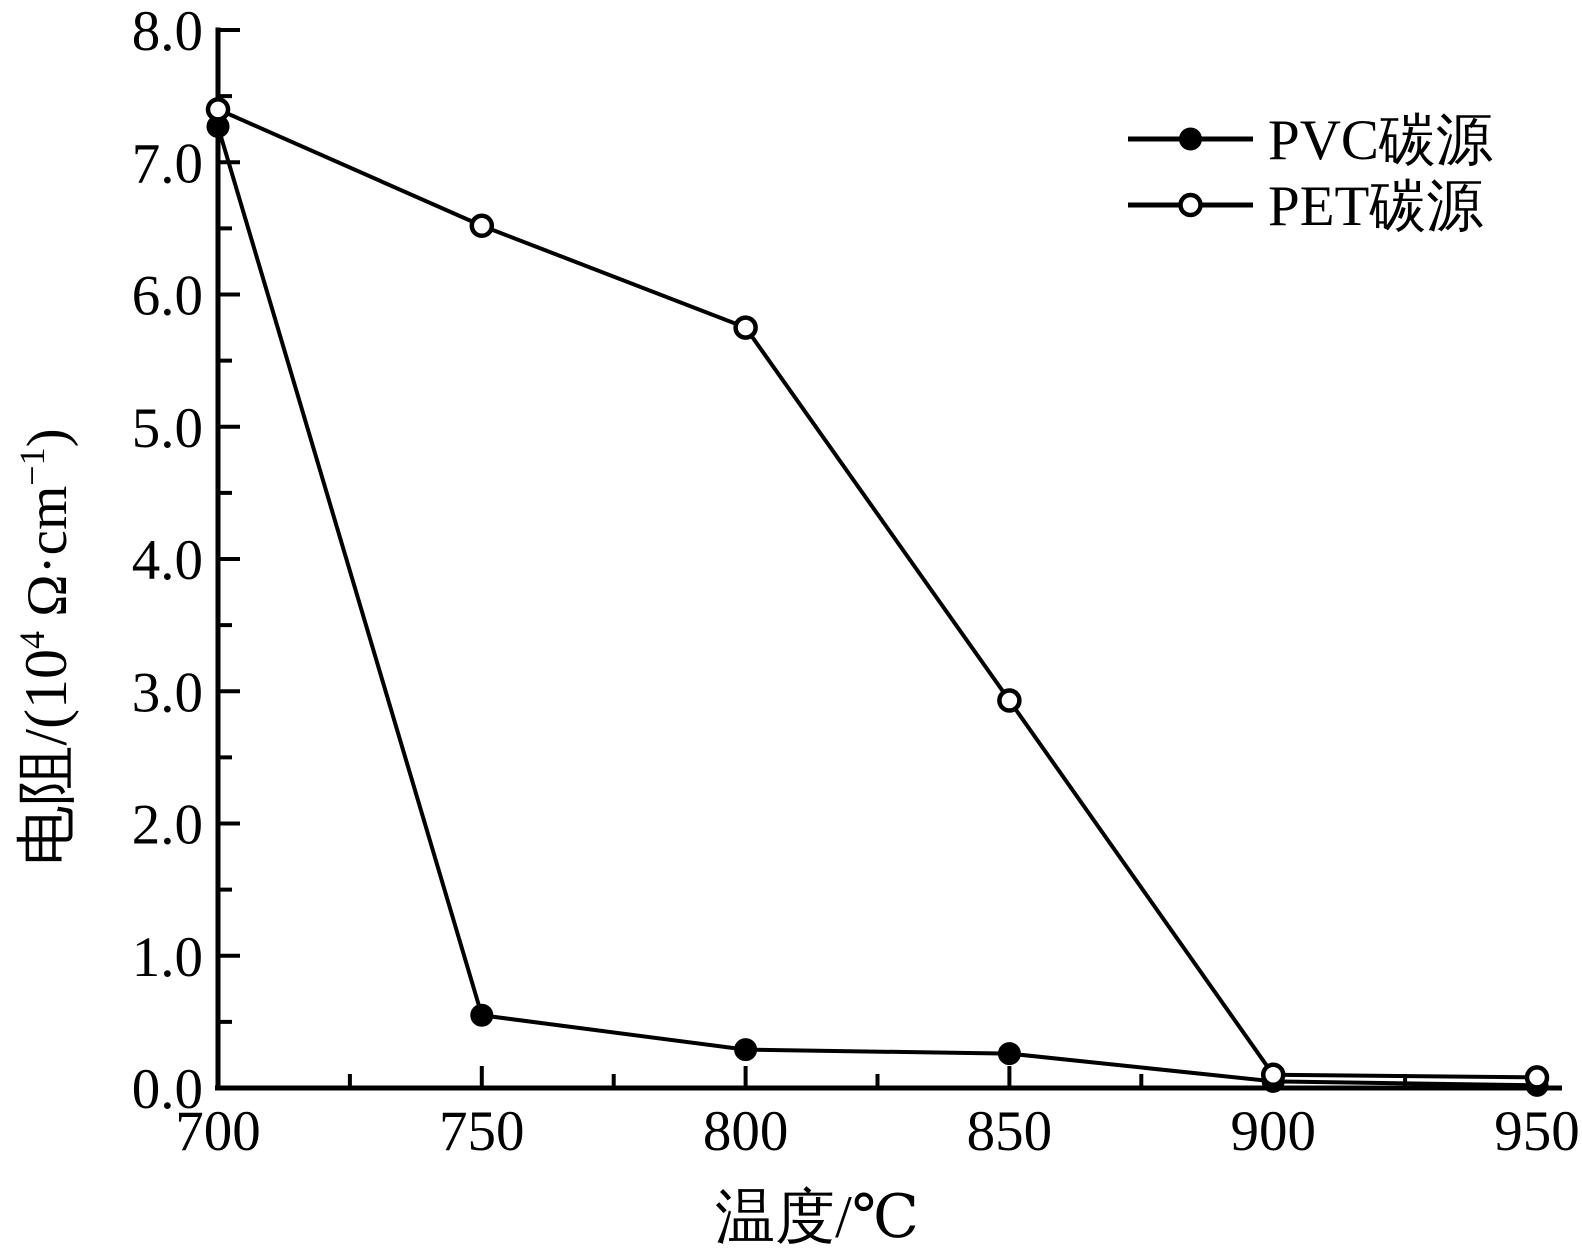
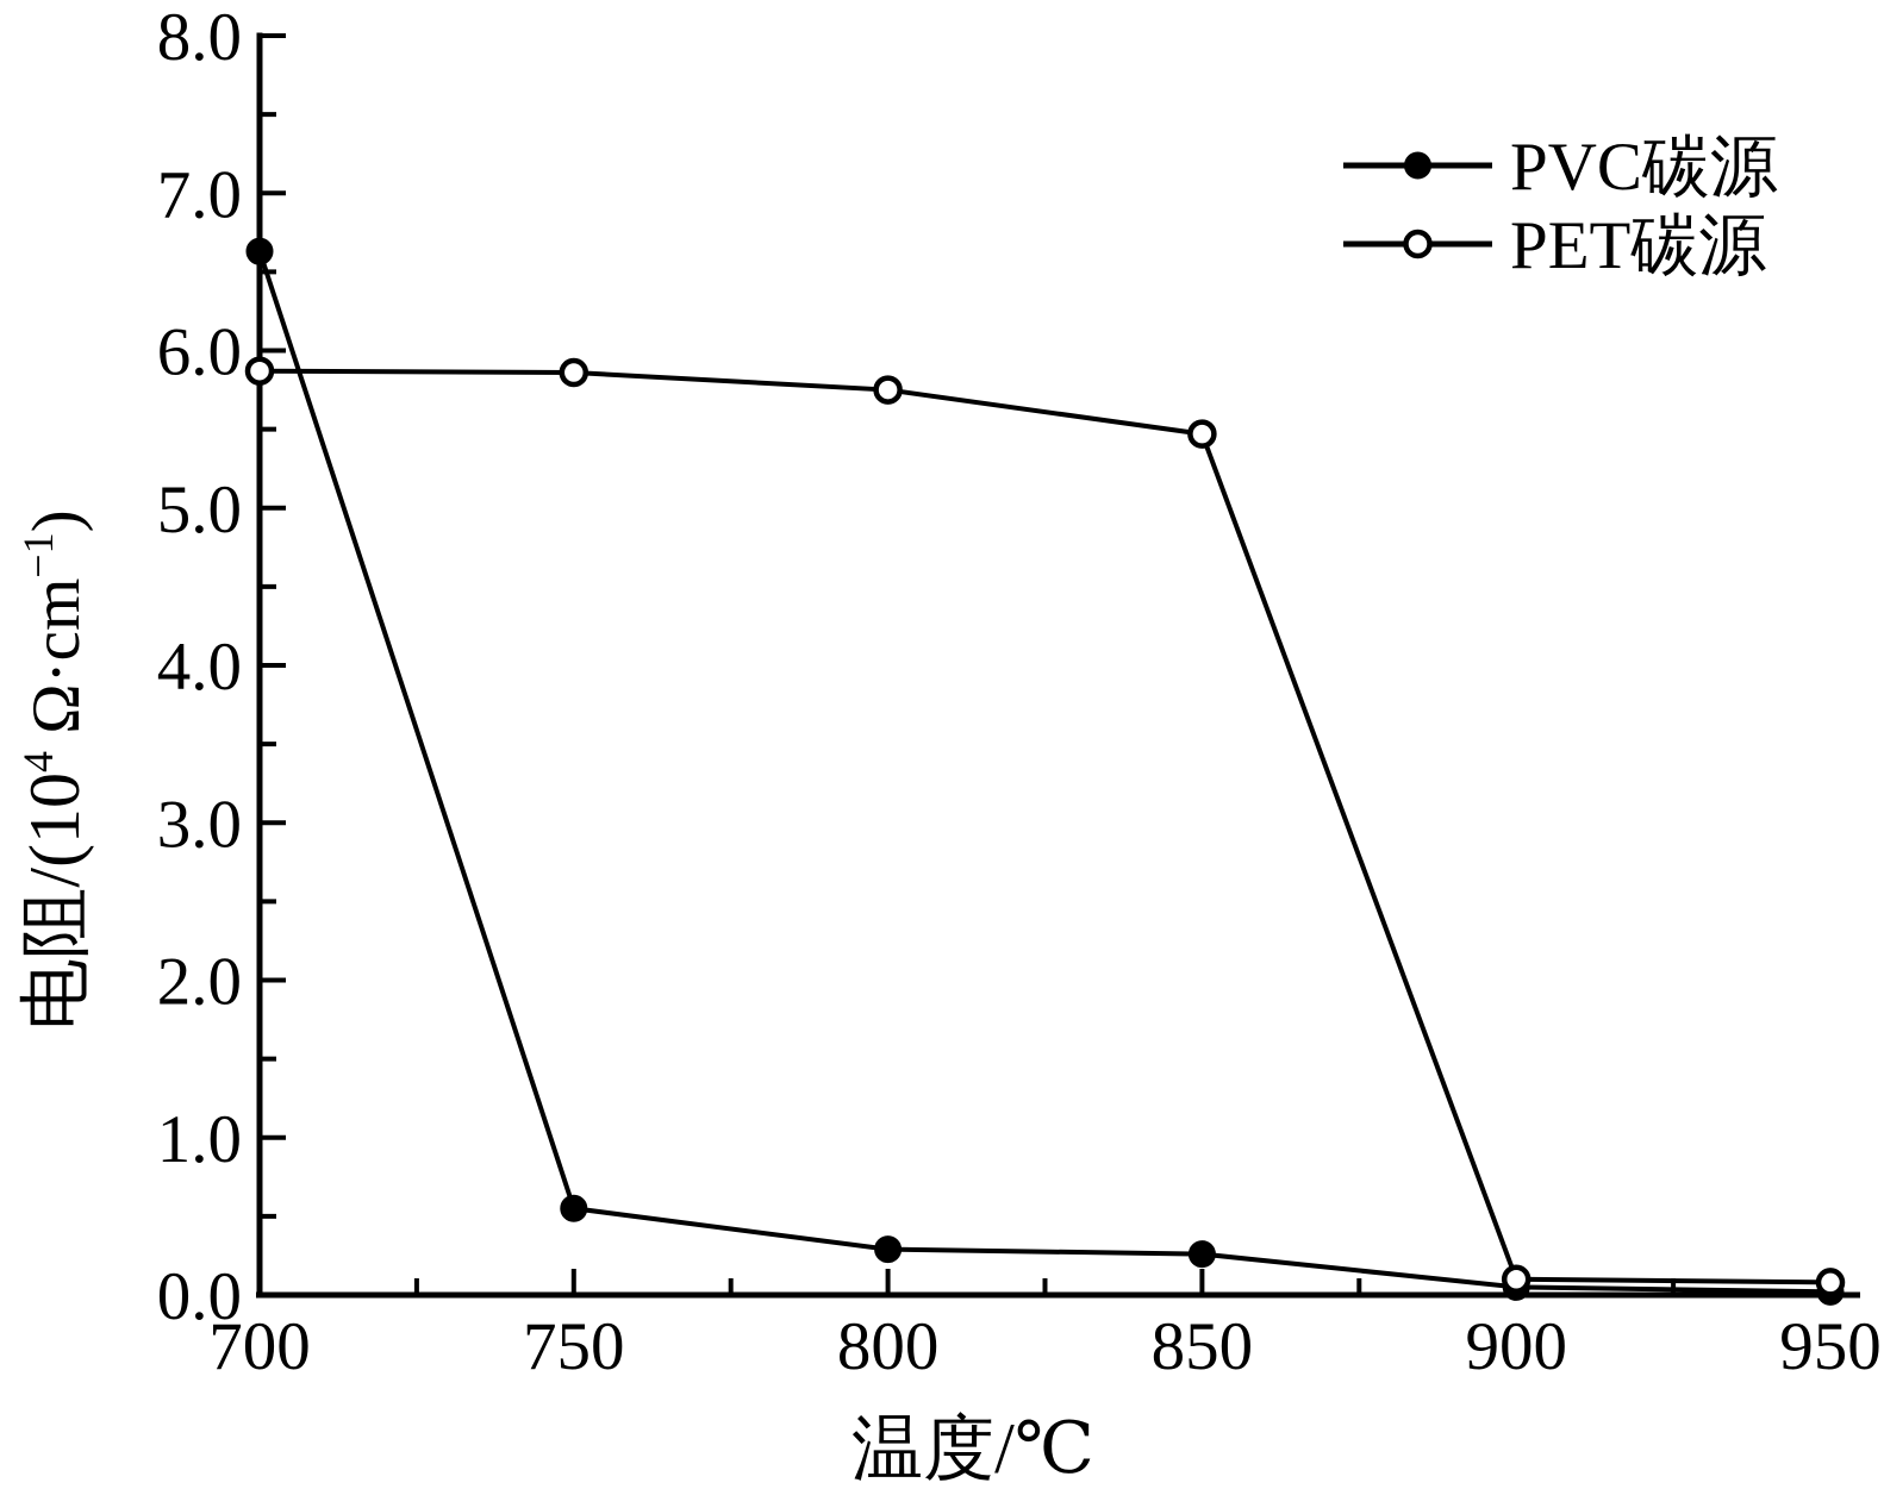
PVC碳源/700: 7.27 -> 6.63
PET碳源/700: 7.40 -> 5.87
PET碳源/750: 6.52 -> 5.86
PET碳源/850: 2.93 -> 5.47
